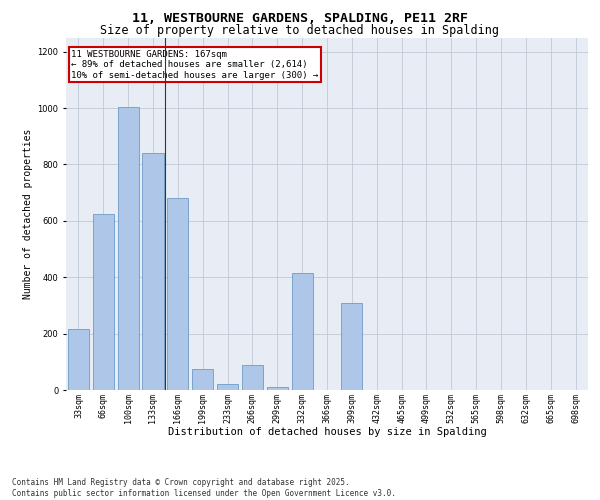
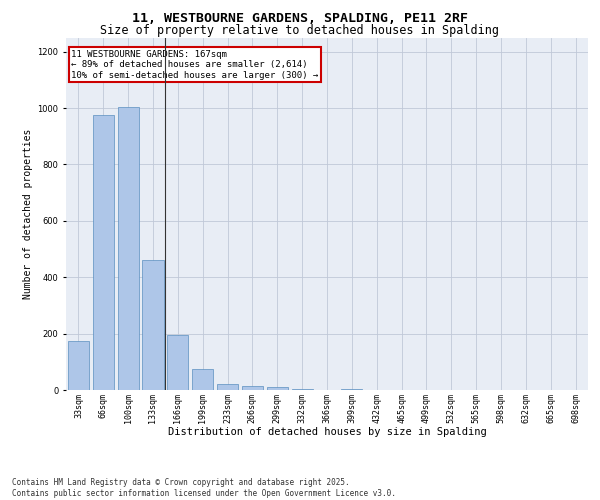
33sqm: 215 -> 175
66sqm: 625 -> 975
133sqm: 840 -> 460
166sqm: 680 -> 195
266sqm: 90 -> 15
332sqm: 415 -> 5
399sqm: 310 -> 5
